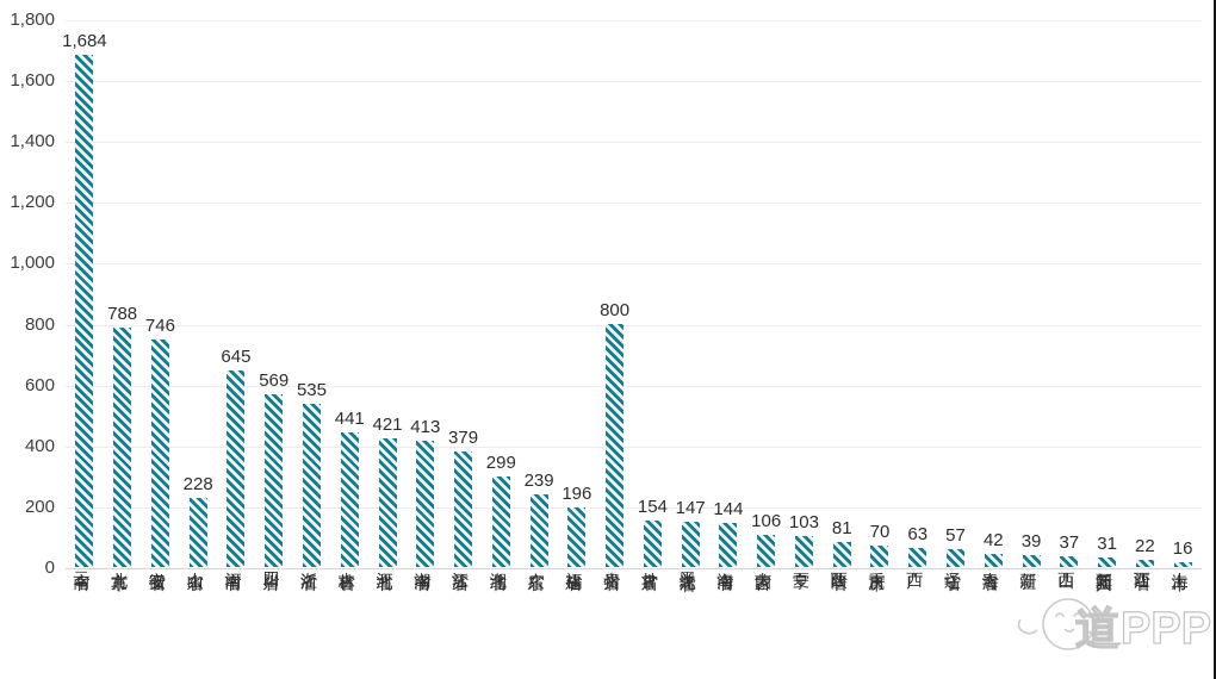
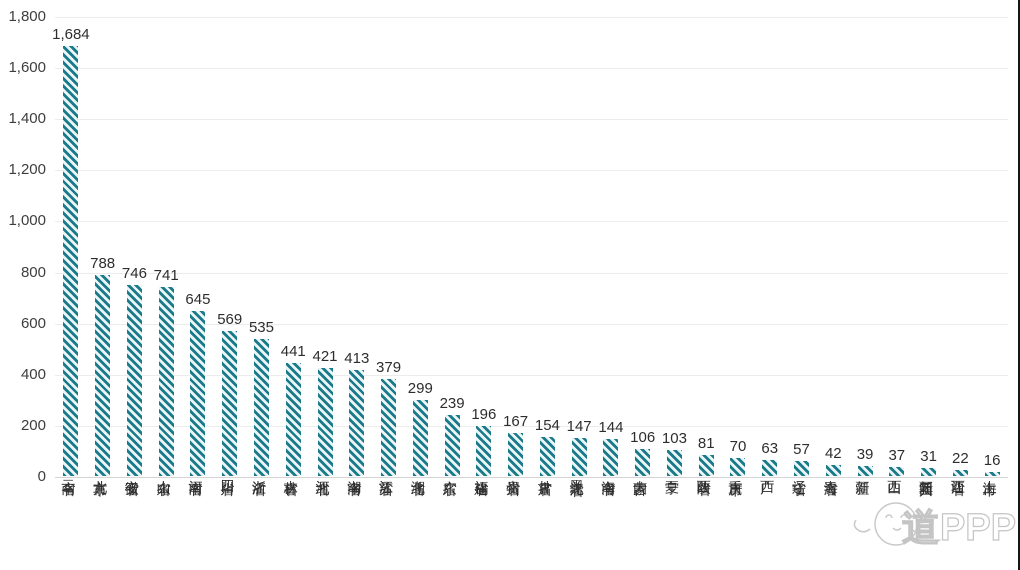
山东省: 228 -> 741
贵州省: 800 -> 167
